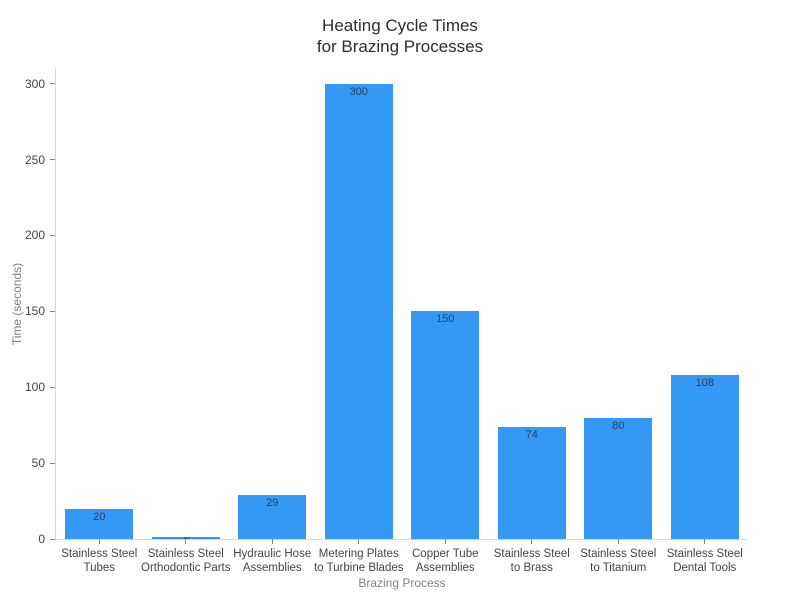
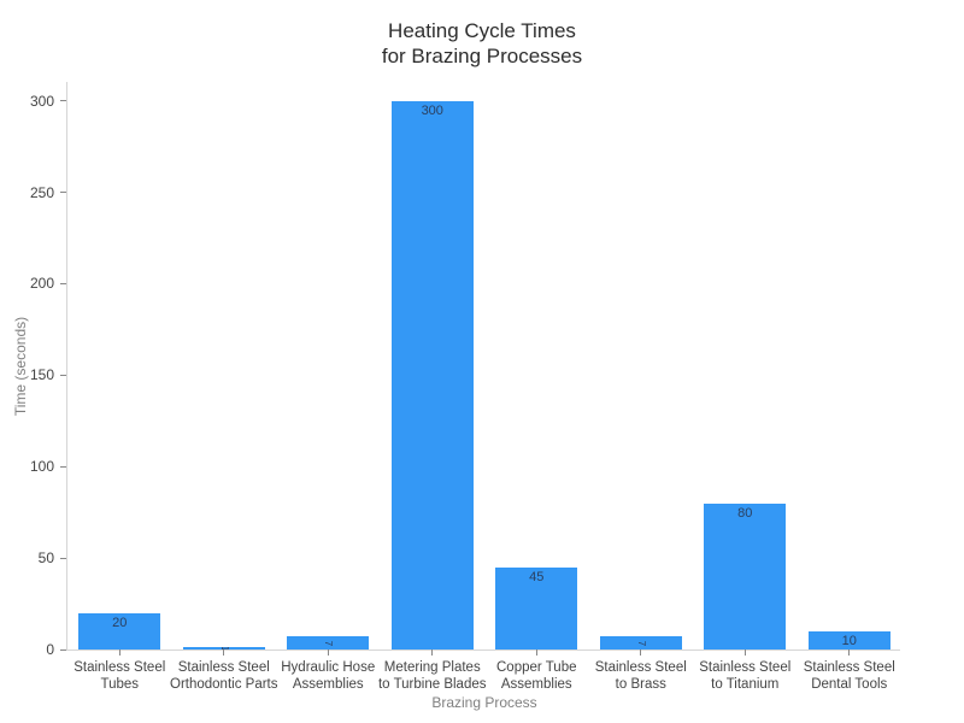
Hydraulic Hose Assemblies: 29 -> 7
Copper Tube Assemblies: 150 -> 45
Stainless Steel to Brass: 74 -> 7
Stainless Steel Dental Tools: 108 -> 10
